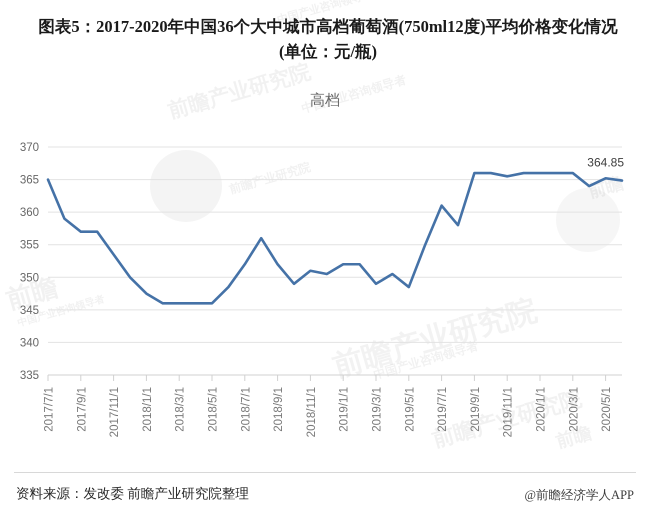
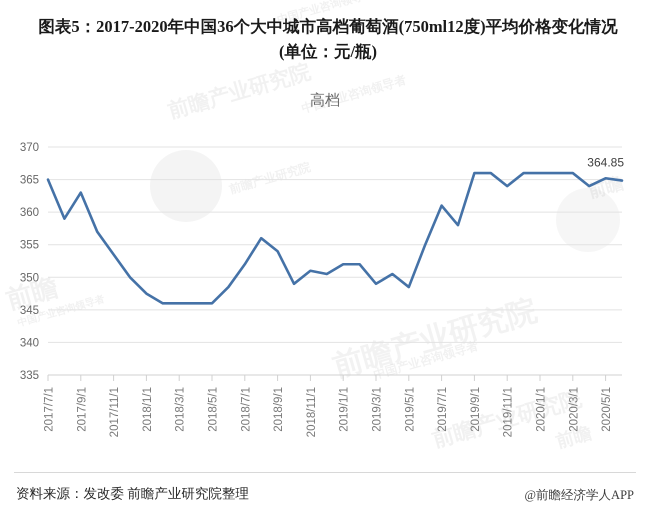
2017/9/1: 357 -> 363
2018/9/1: 352 -> 354
2019/11/1: 366 -> 364
